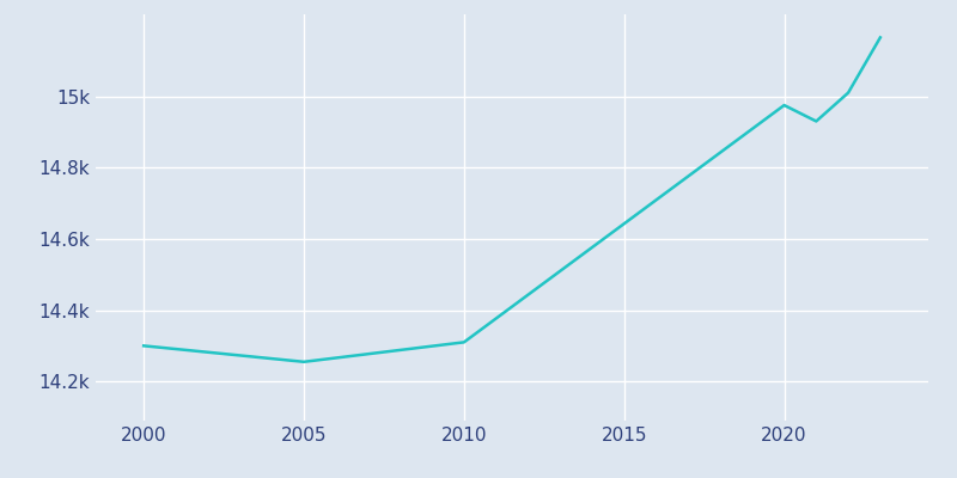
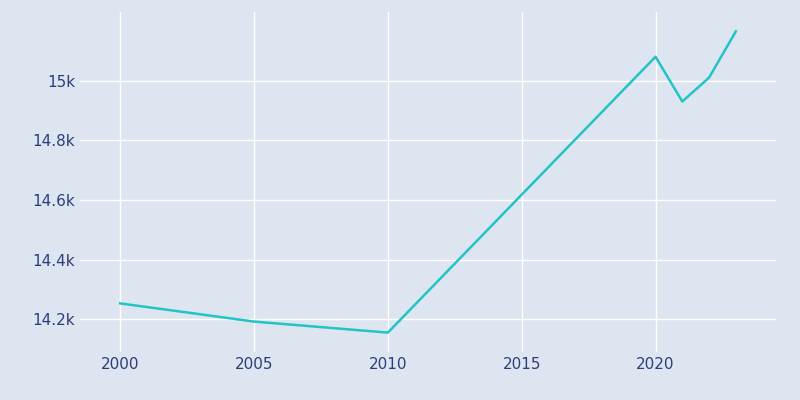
2000: 14.300k -> 14.253k
2005: 14.255k -> 14.192k
2010: 14.310k -> 14.155k
2020: 14.975k -> 15.080k
